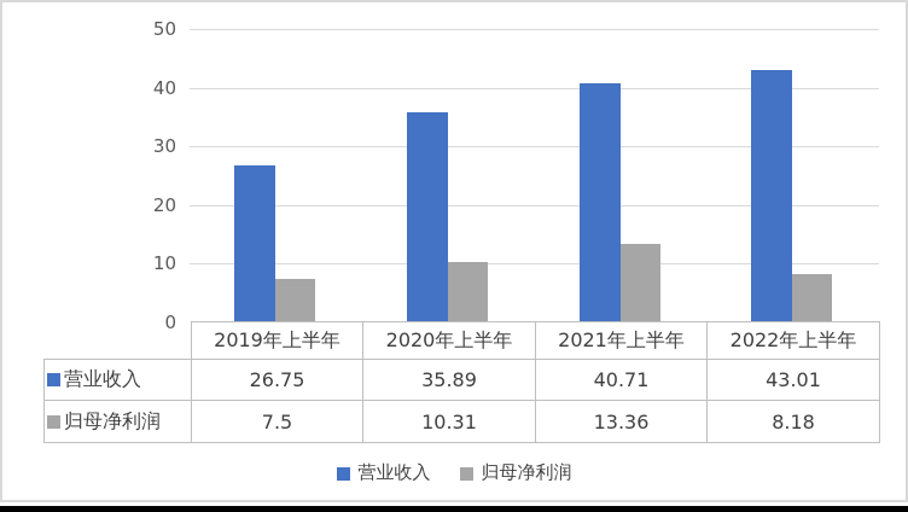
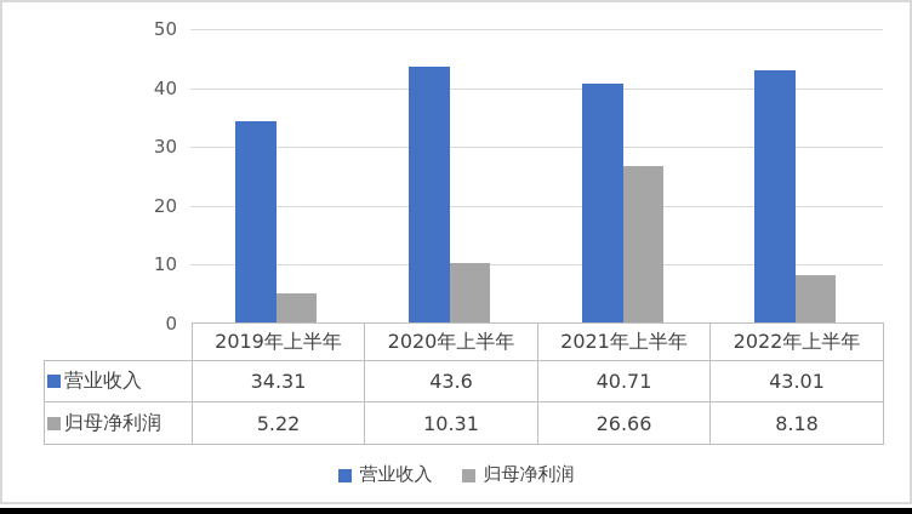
营业收入/2019年上半年: 26.75 -> 34.31
归母净利润/2019年上半年: 7.5 -> 5.22
营业收入/2020年上半年: 35.89 -> 43.6
归母净利润/2021年上半年: 13.36 -> 26.66
